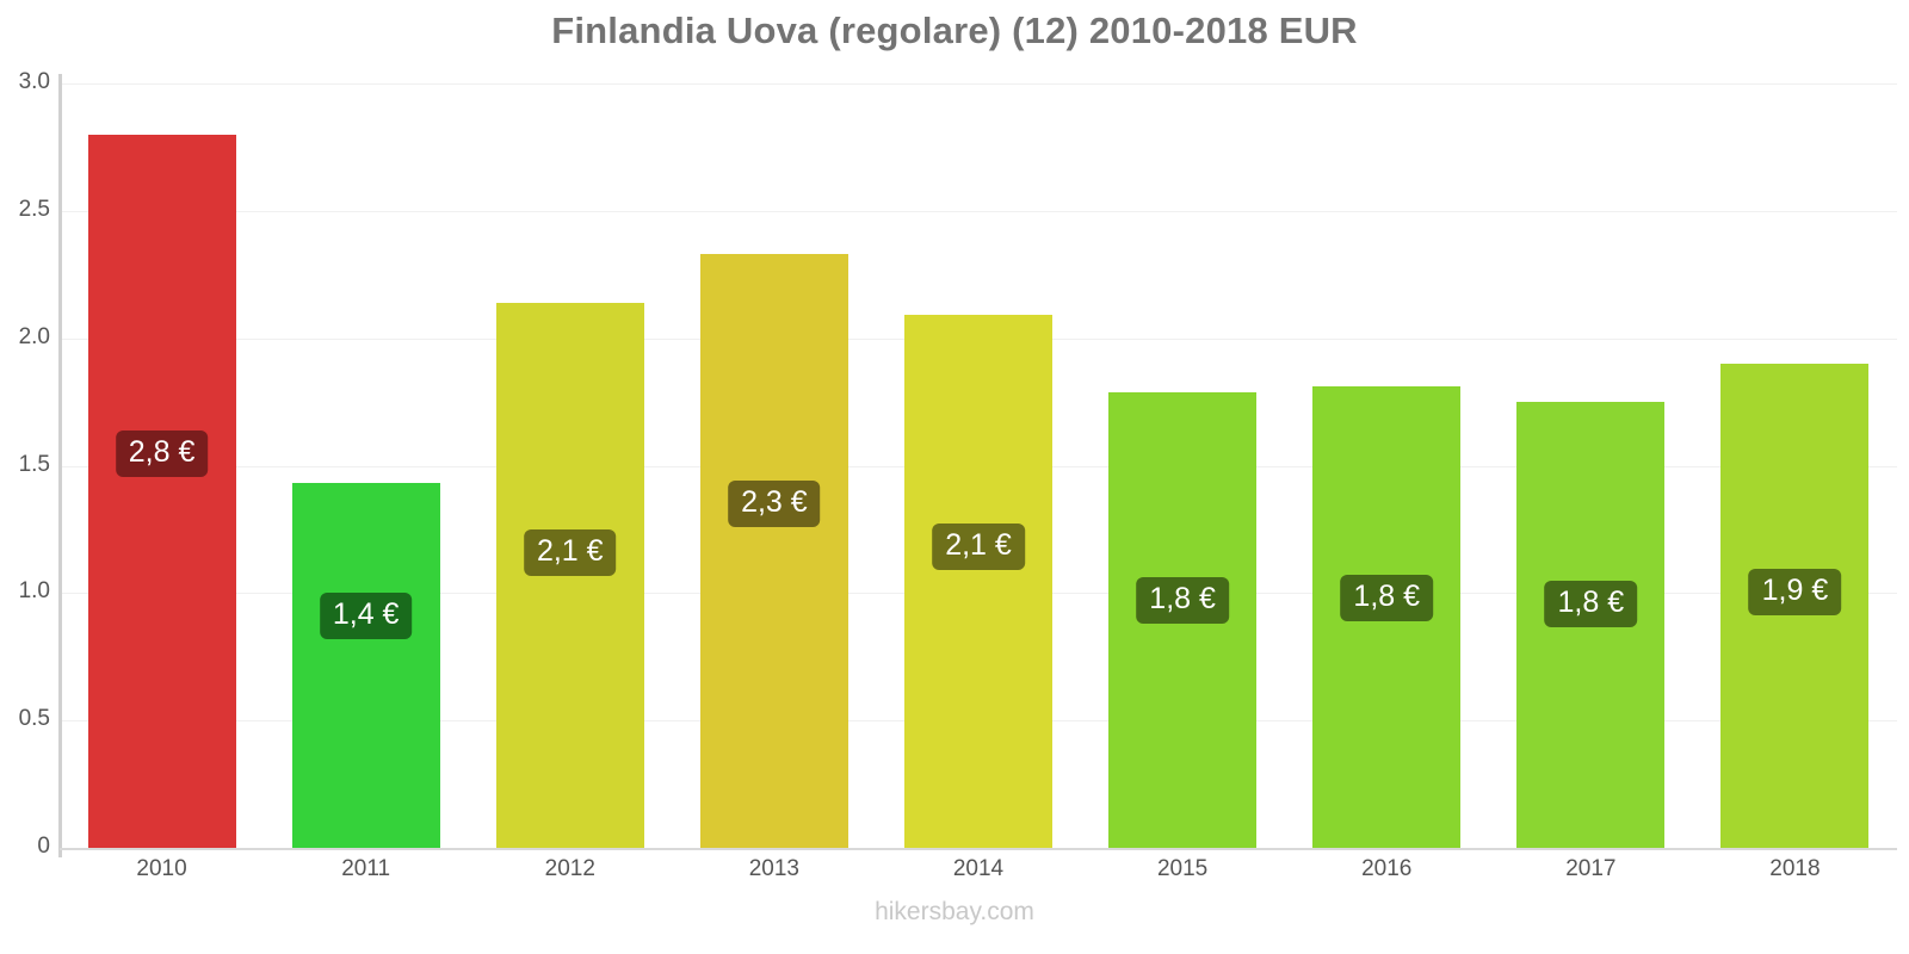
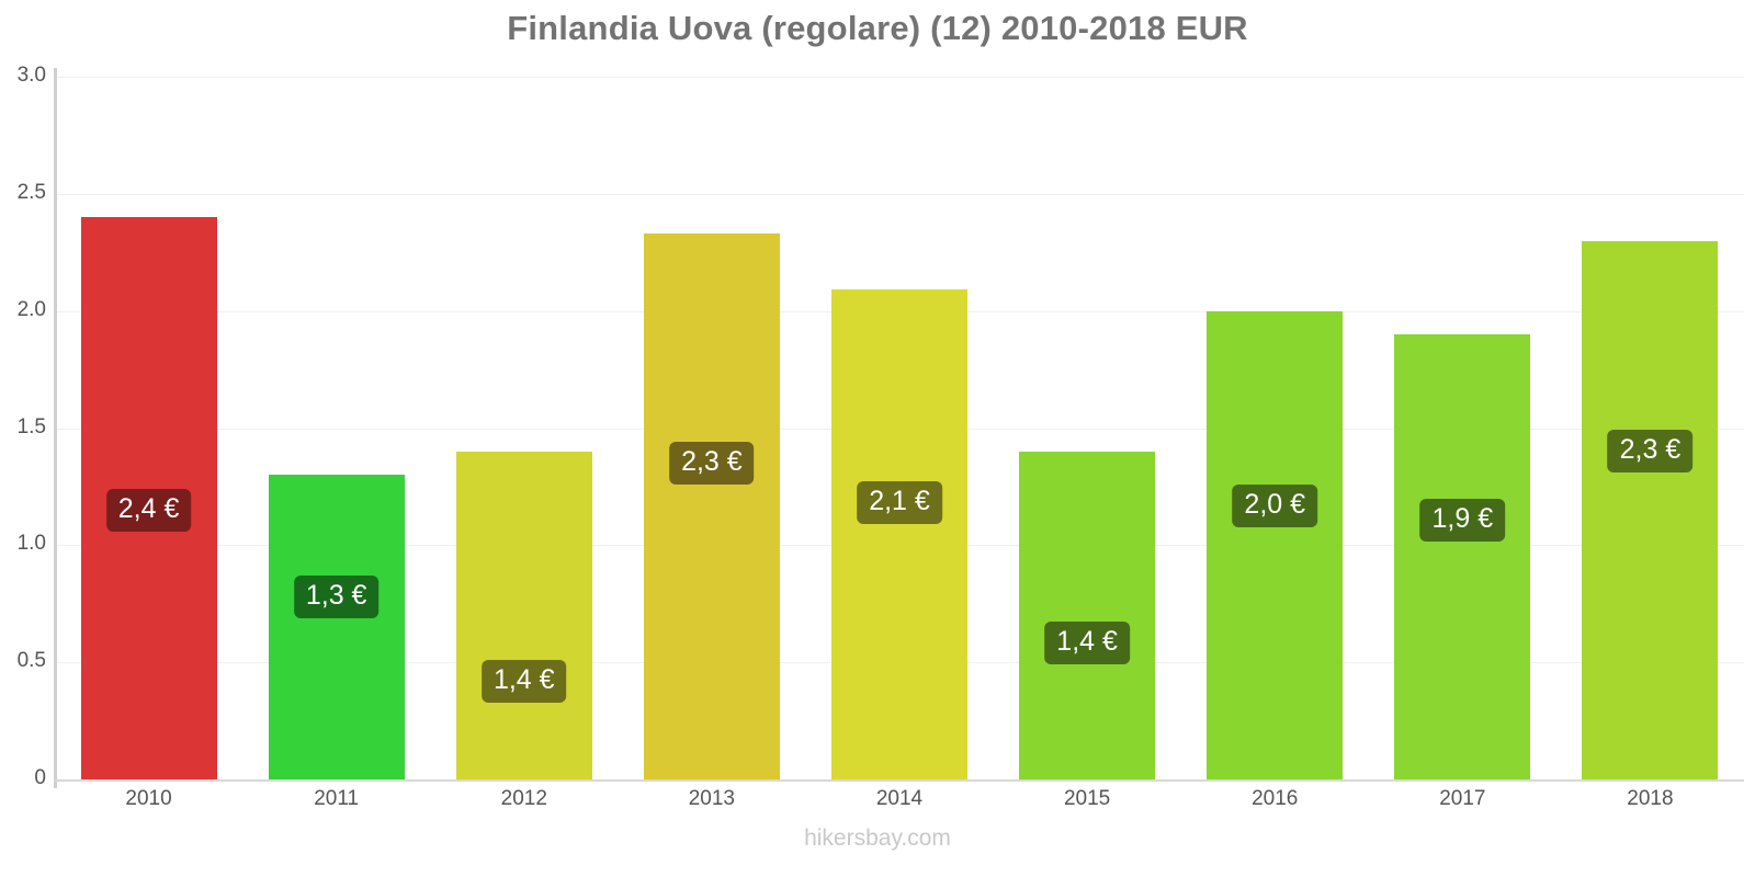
2010: 2,8 -> 2,4
2011: 1,4 -> 1,3
2012: 2,1 -> 1,4
2015: 1,8 -> 1,4
2016: 1,8 -> 2,0
2017: 1,8 -> 1,9
2018: 1,9 -> 2,3
